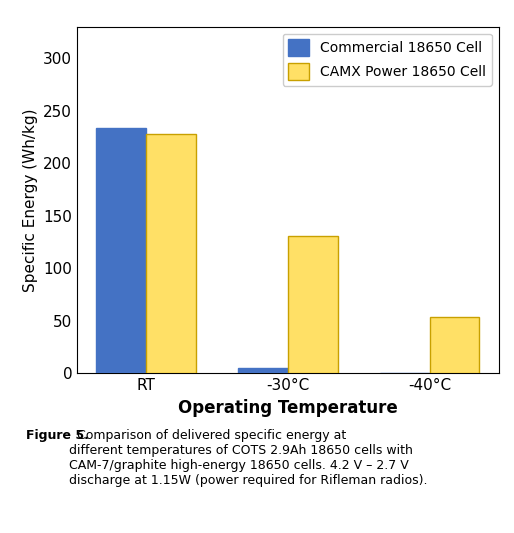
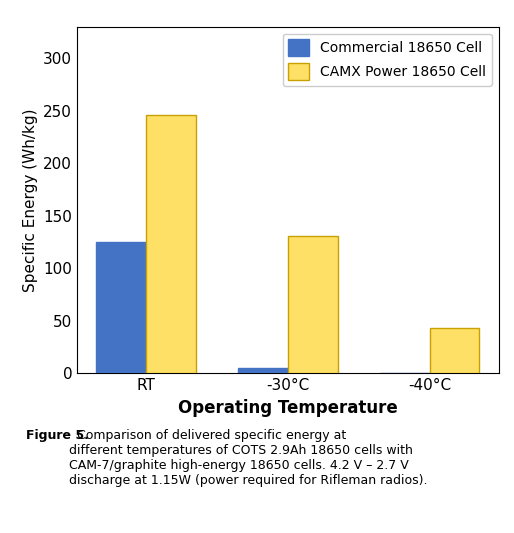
Commercial 18650 Cell/RT: 233 -> 125
CAMX Power 18650 Cell/RT: 228 -> 246
CAMX Power 18650 Cell/-40°C: 53 -> 43
